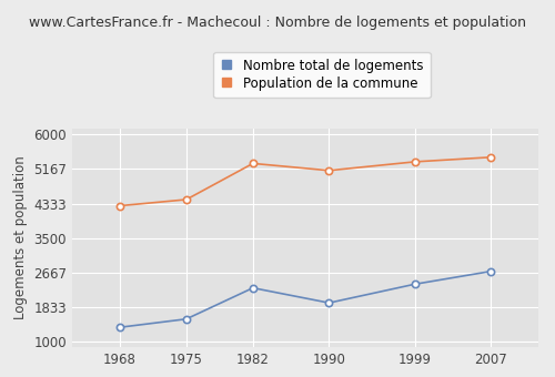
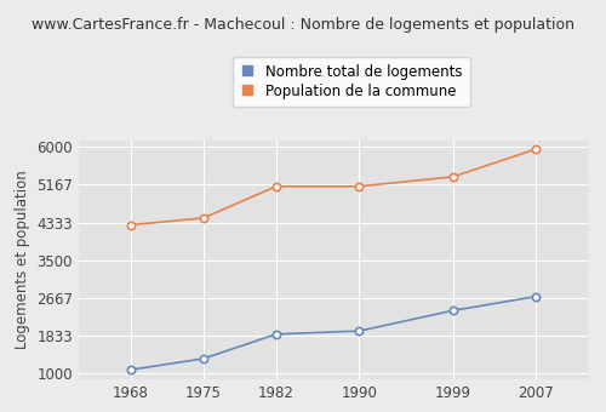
Nombre total de logements/1968: 1350 -> 1080
Nombre total de logements/1975: 1550 -> 1330
Nombre total de logements/1982: 2300 -> 1870
Population de la commune/1982: 5300 -> 5130
Population de la commune/2007: 5450 -> 5950
